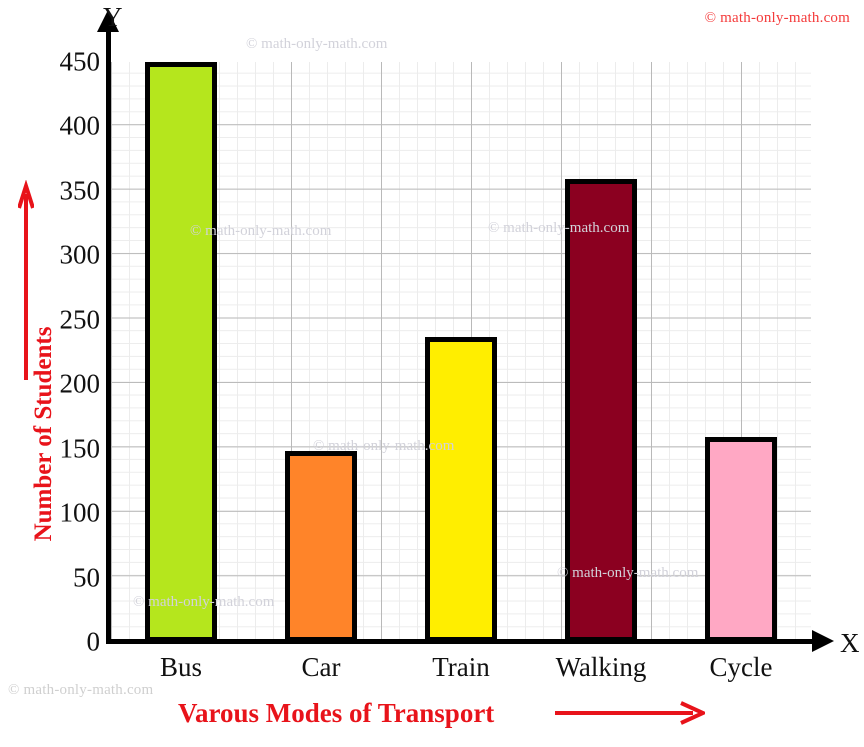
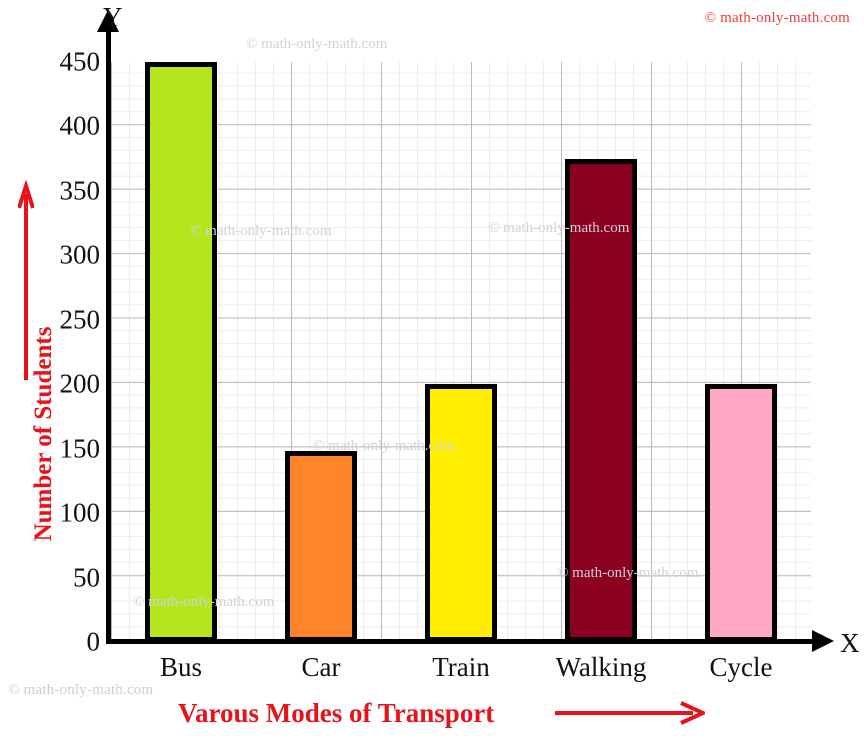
Train: 237 -> 200
Walking: 359 -> 375
Cycle: 159 -> 200
